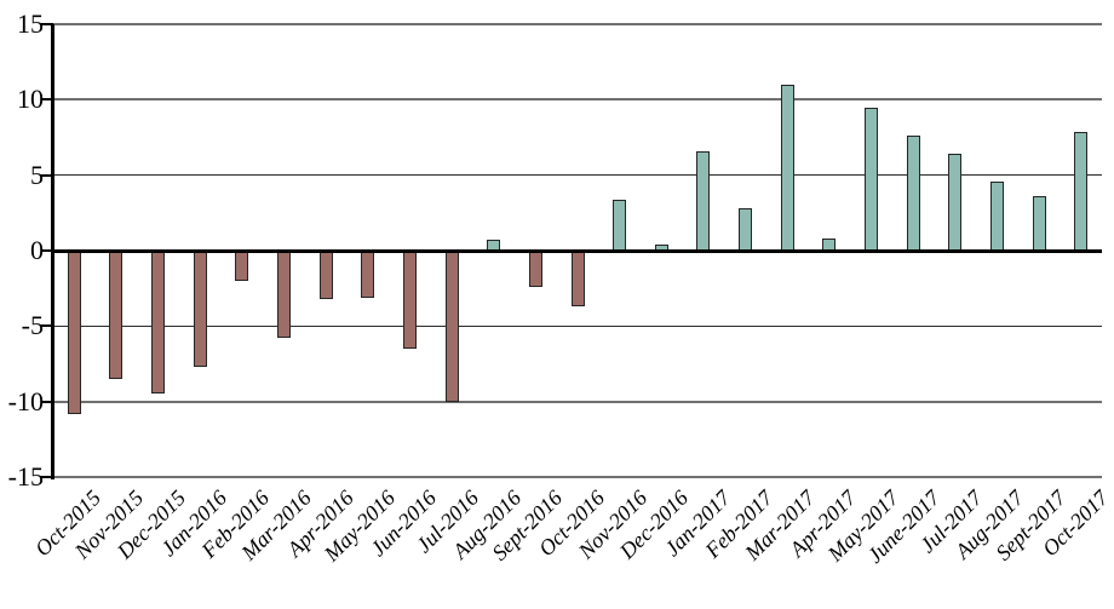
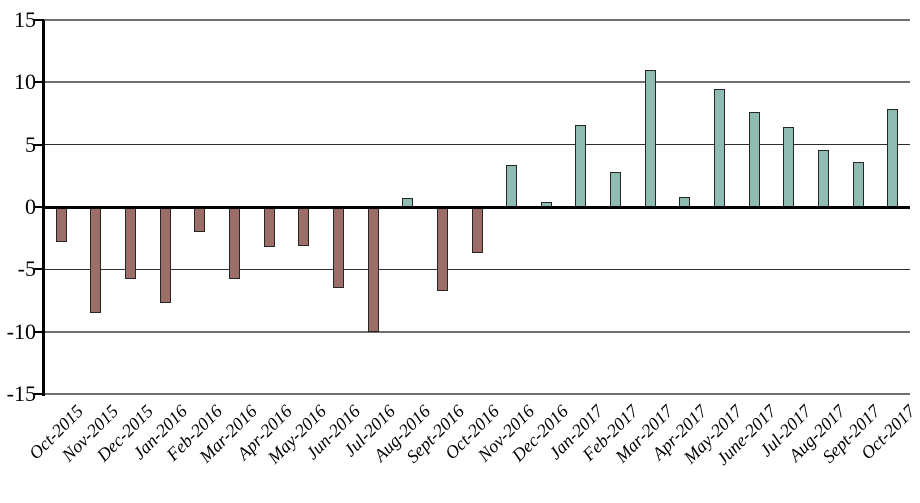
Oct-2015: -10.8 -> -2.8
Dec-2015: -9.5 -> -5.8
Sept-2016: -2.4 -> -6.7
